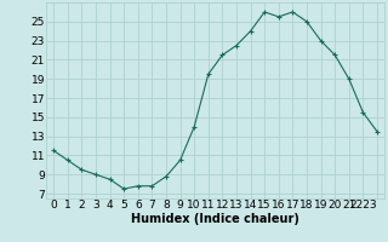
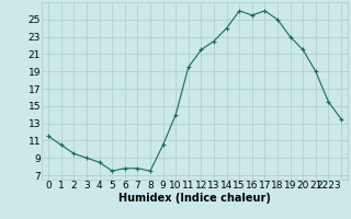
8: 8.8 -> 7.5
